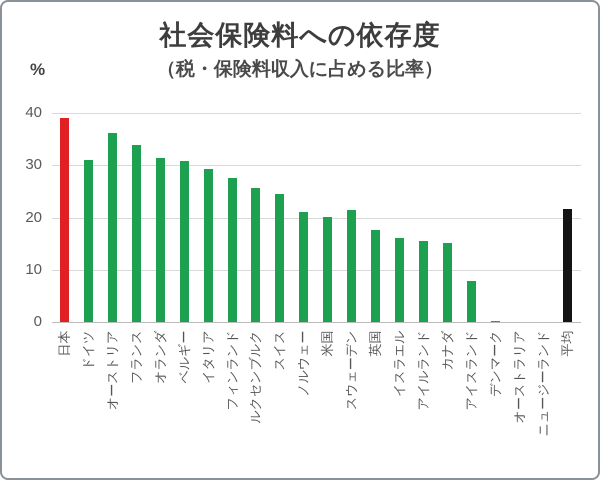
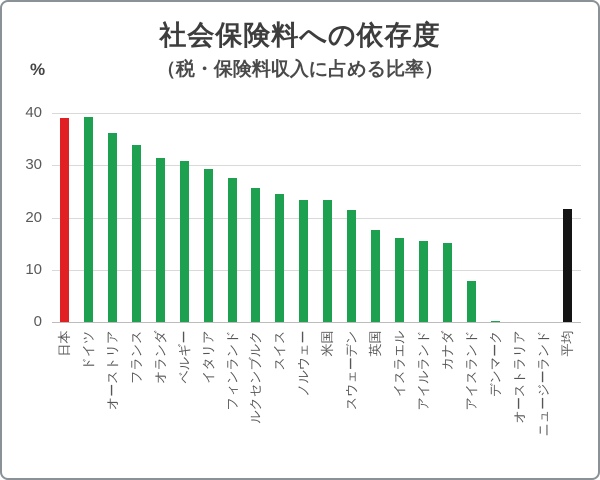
ドイツ: 31 -> 39
ノルウェー: 21 -> 23
米国: 20 -> 23
